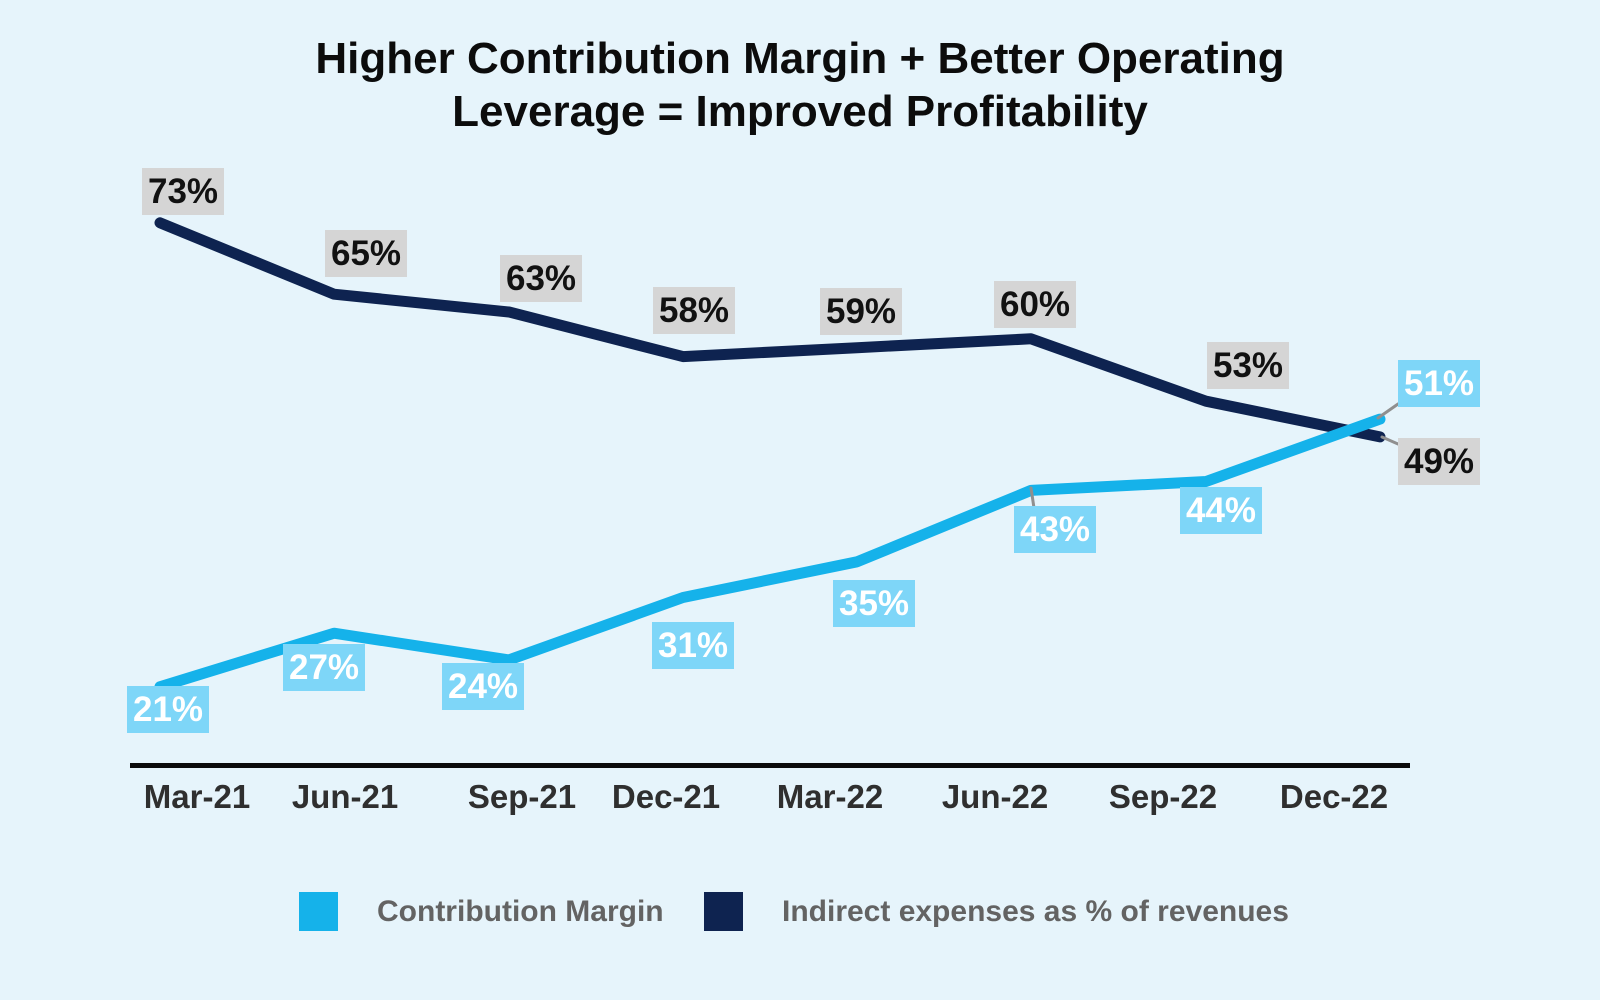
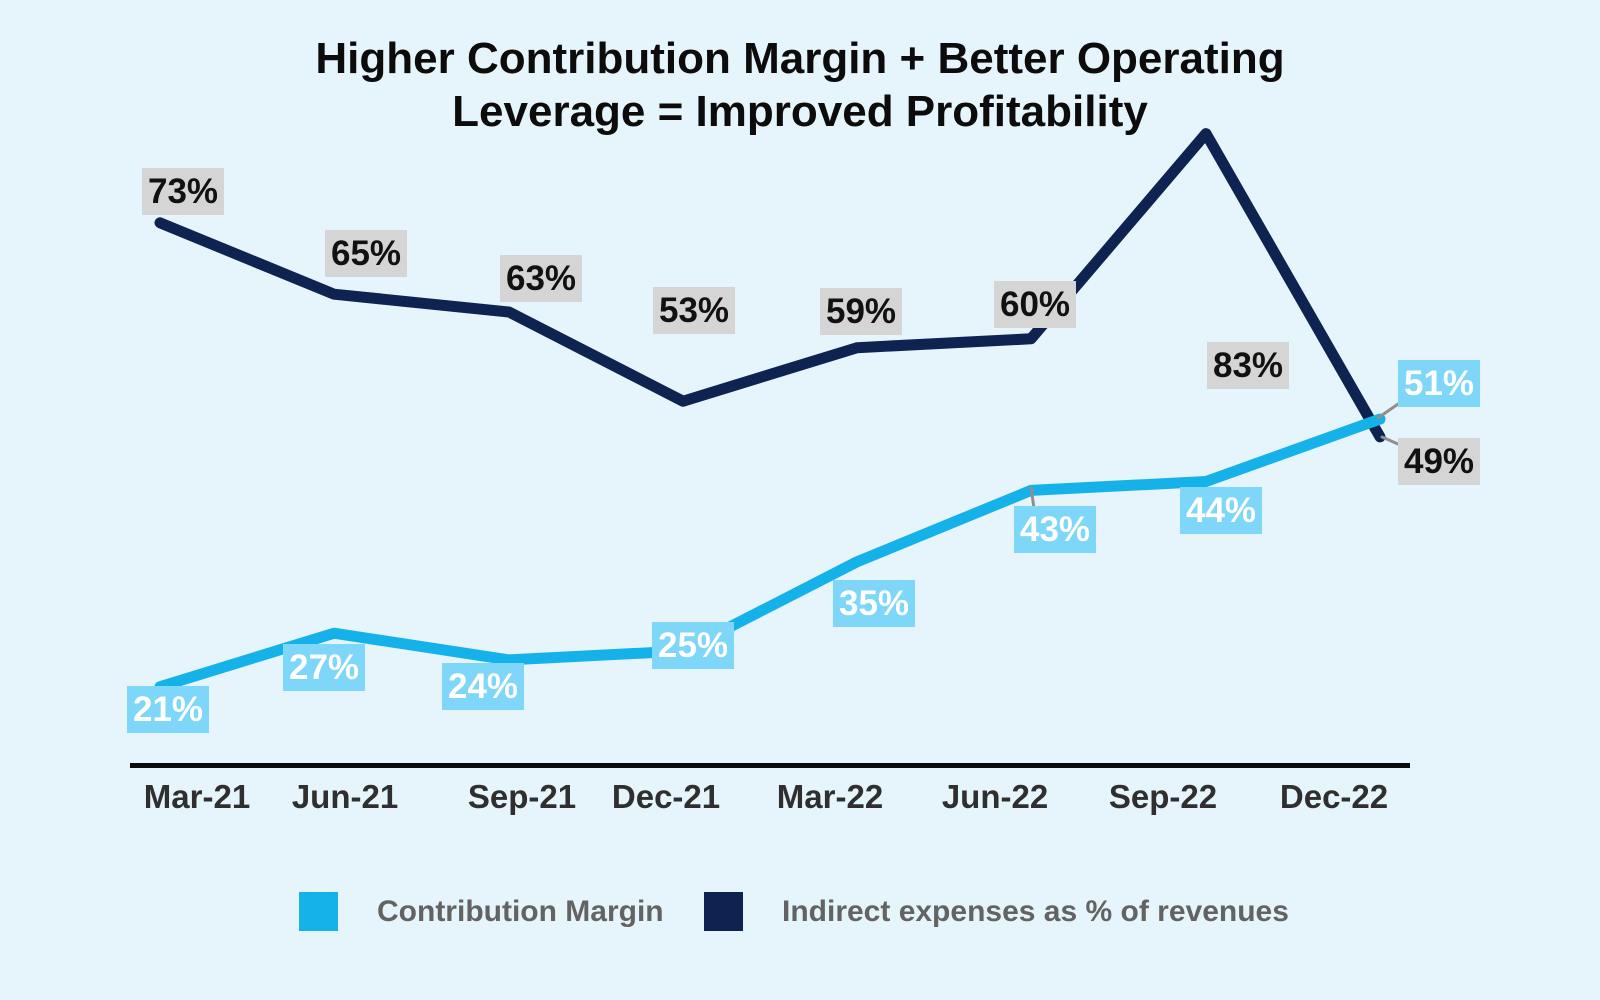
Contribution Margin/Dec-21: 31% -> 25%
Indirect expenses as % of revenues/Dec-21: 58% -> 53%
Indirect expenses as % of revenues/Sep-22: 53% -> 83%
